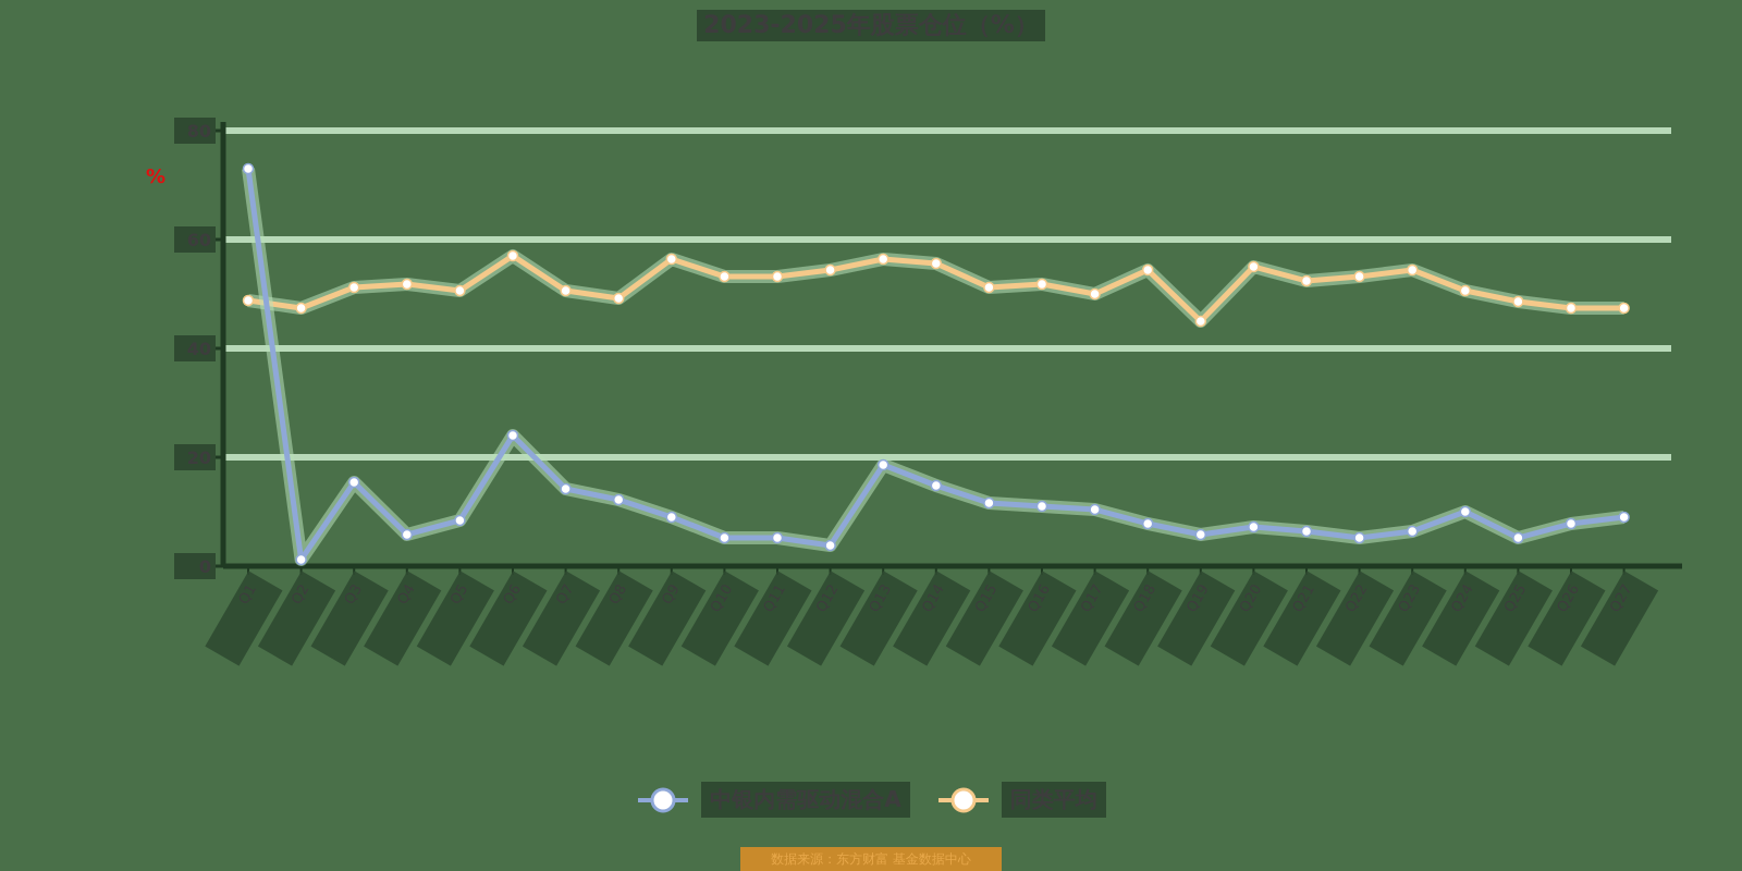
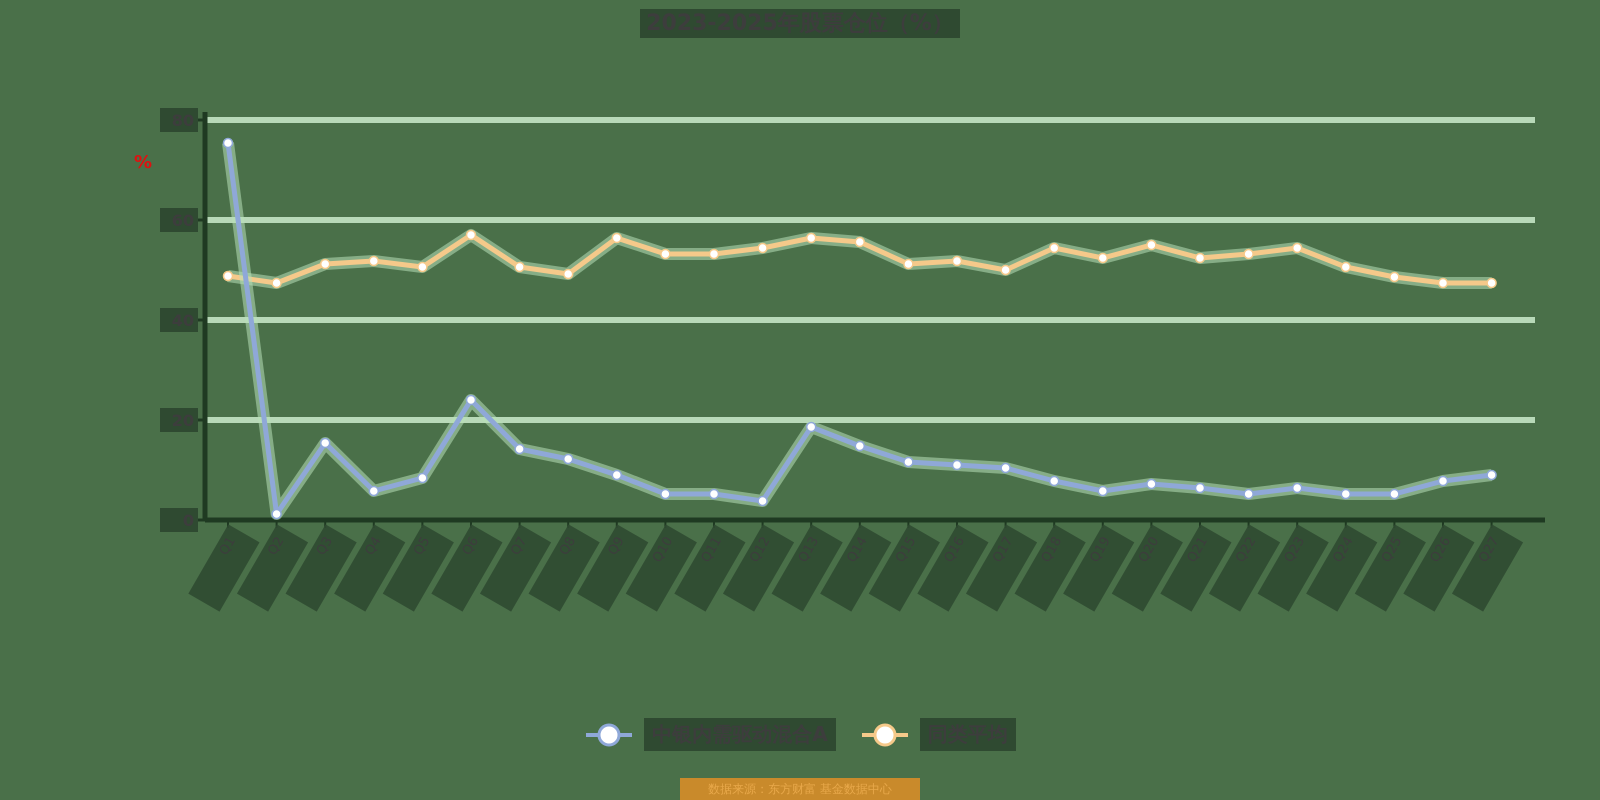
中银内需驱动混合A/Q1: 73 -> 75
同类平均/Q19: 45 -> 52
中银内需驱动混合A/Q24: 10 -> 5
